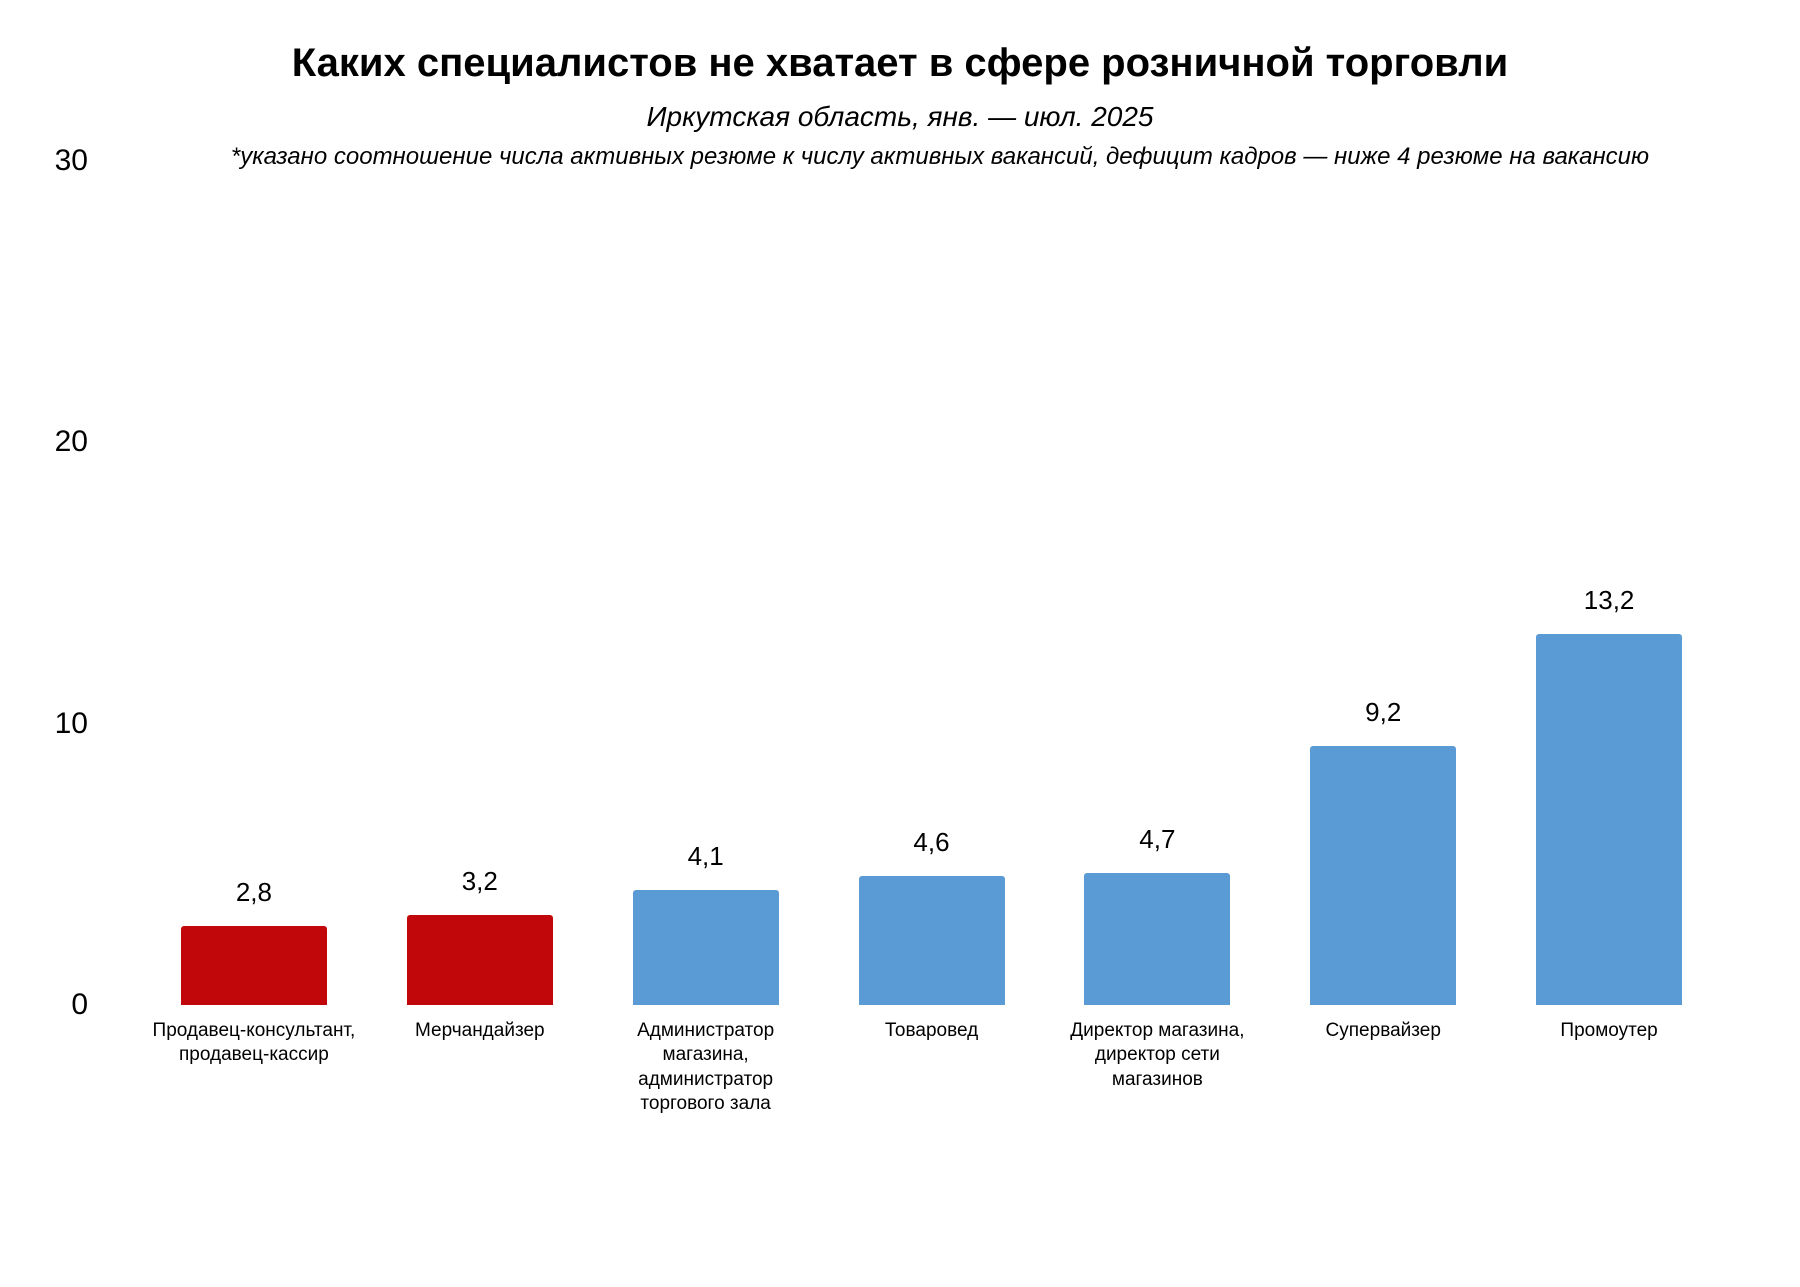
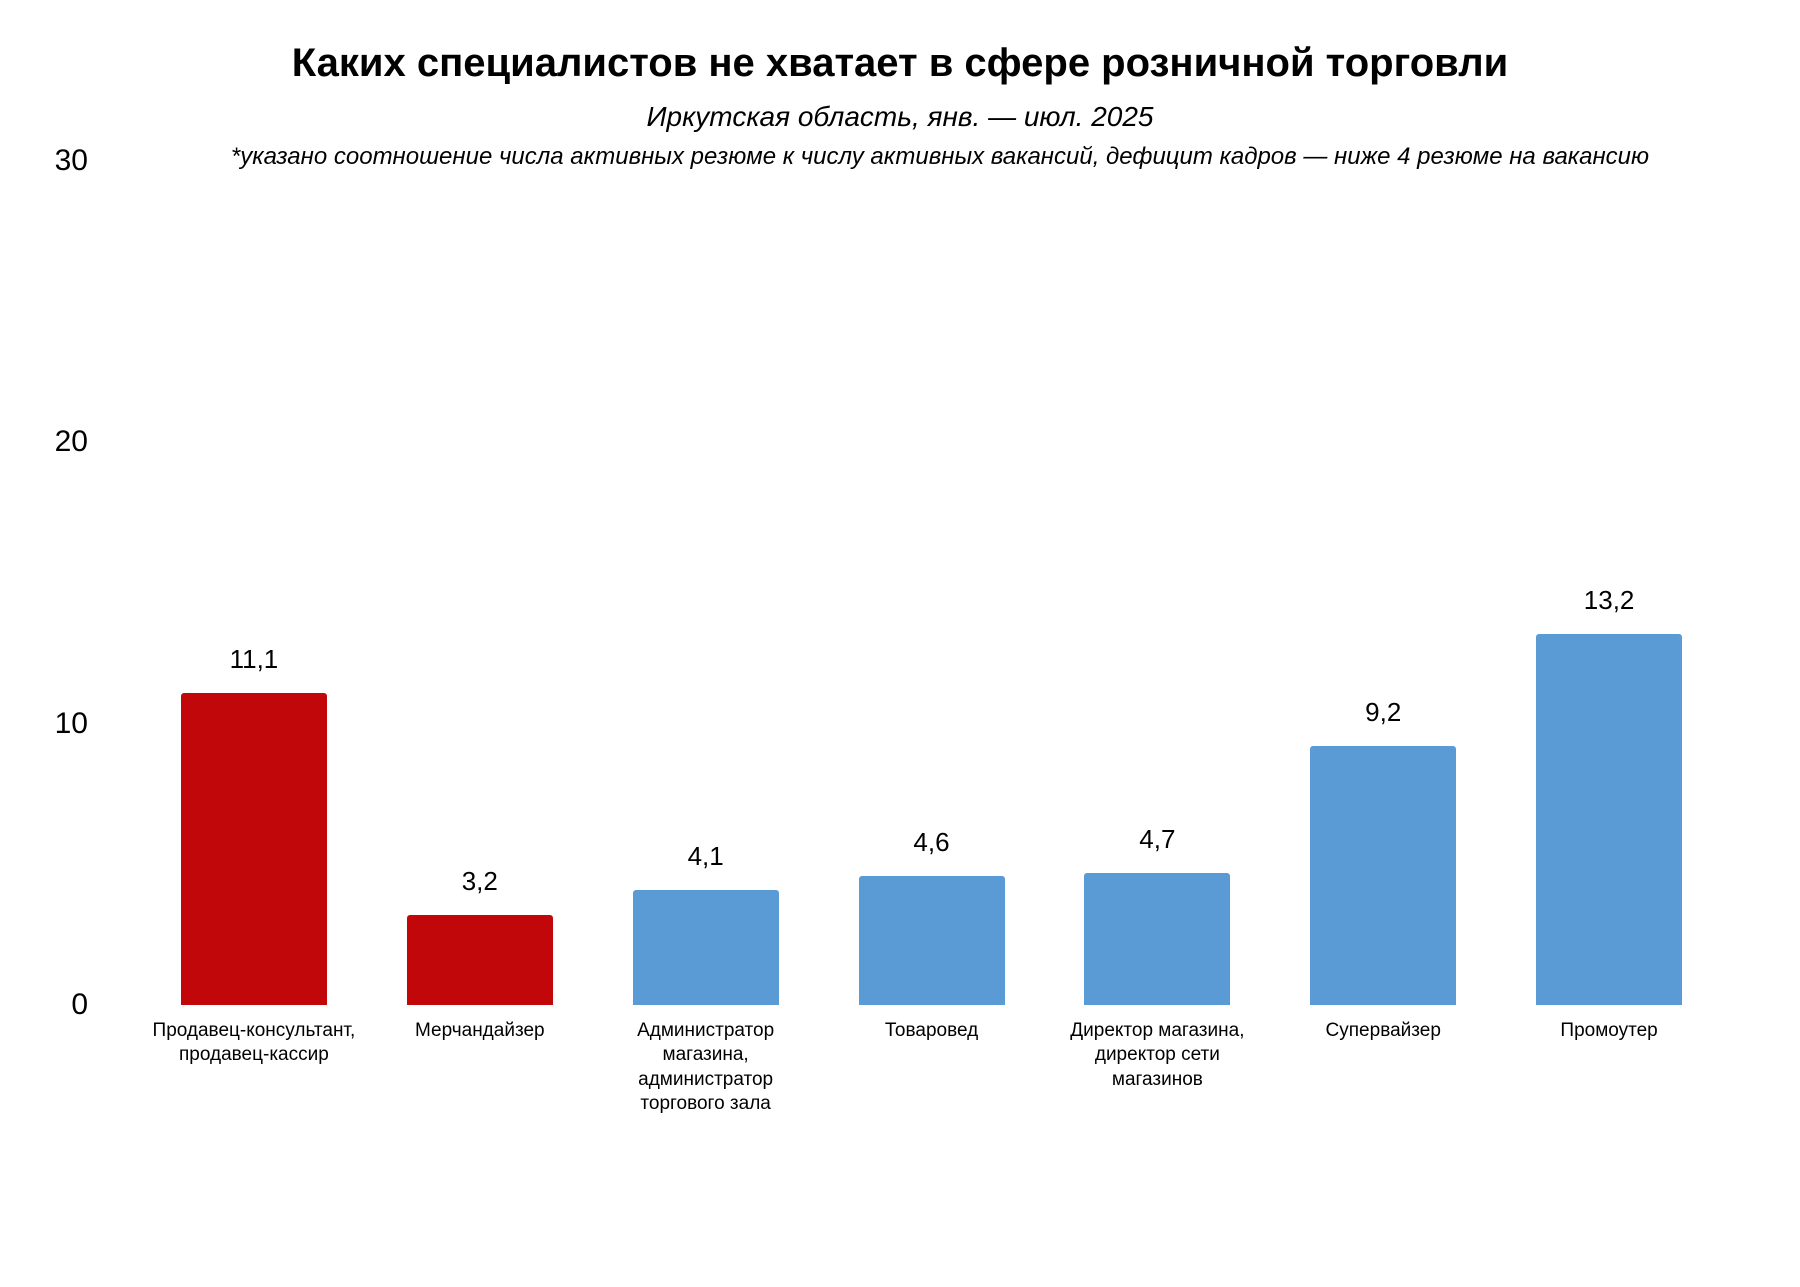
Продавец-консультант, продавец-кассир: 2,8 -> 11,1
